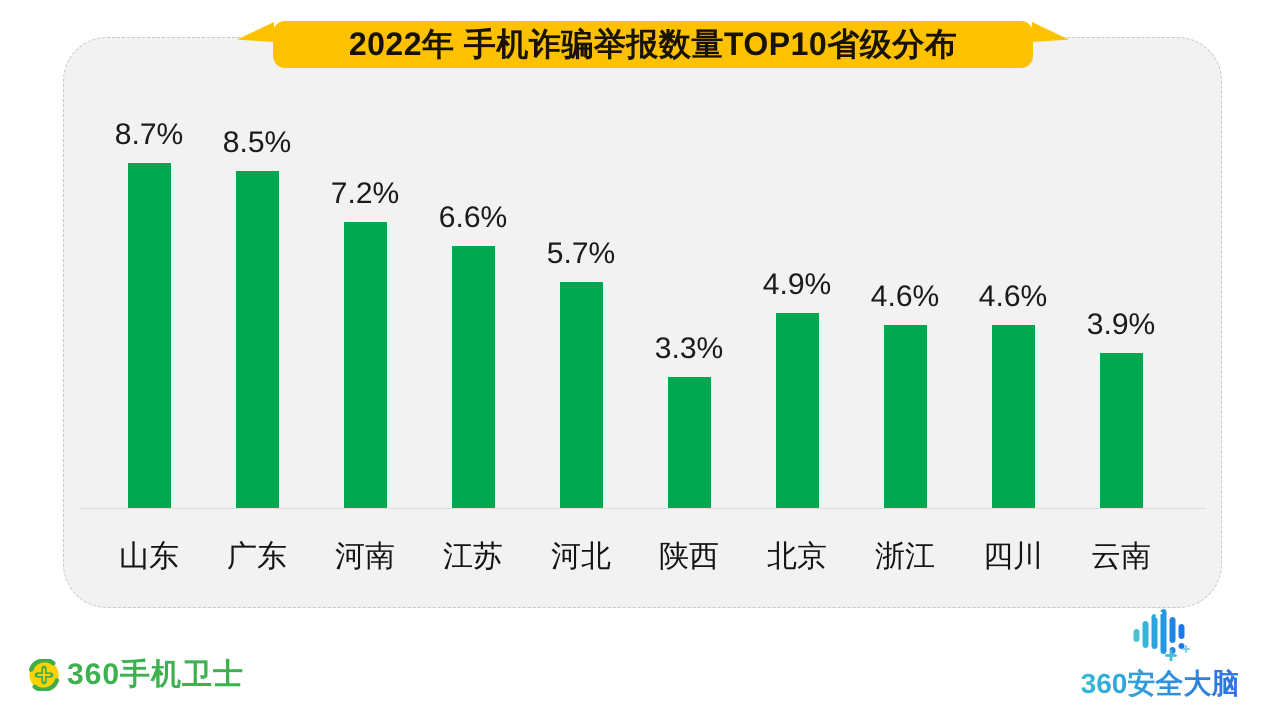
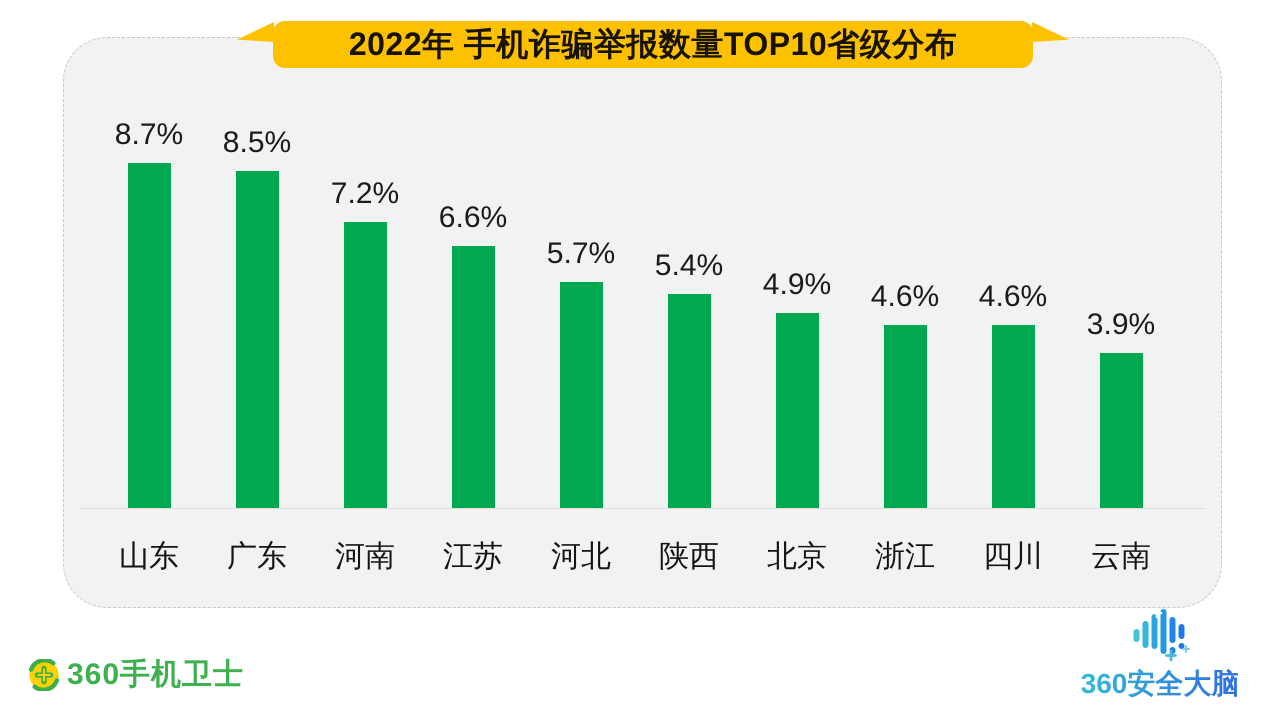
陕西: 3.3% -> 5.4%
